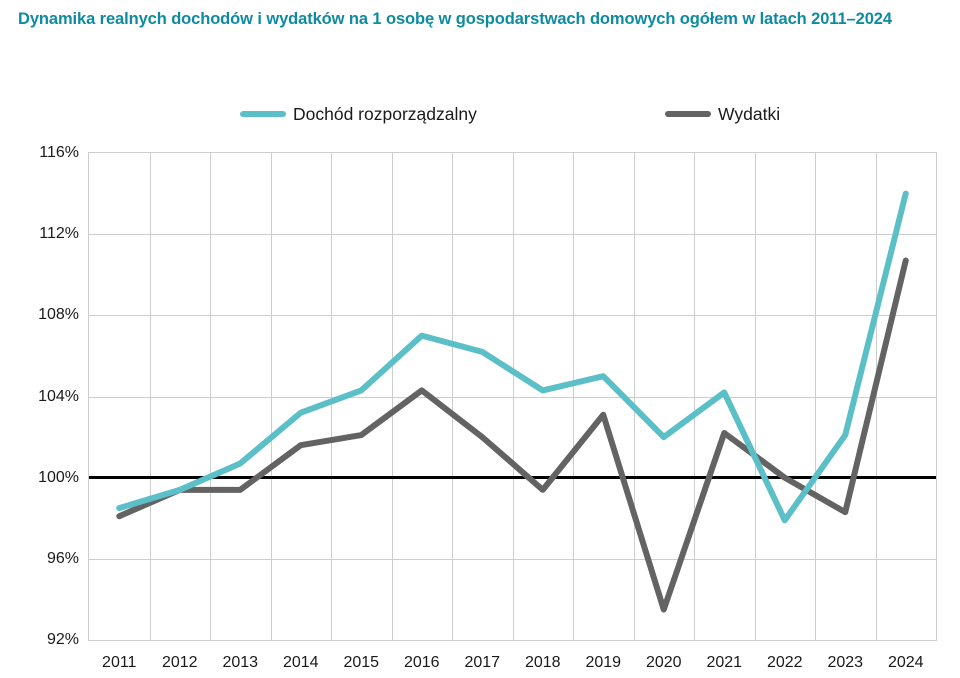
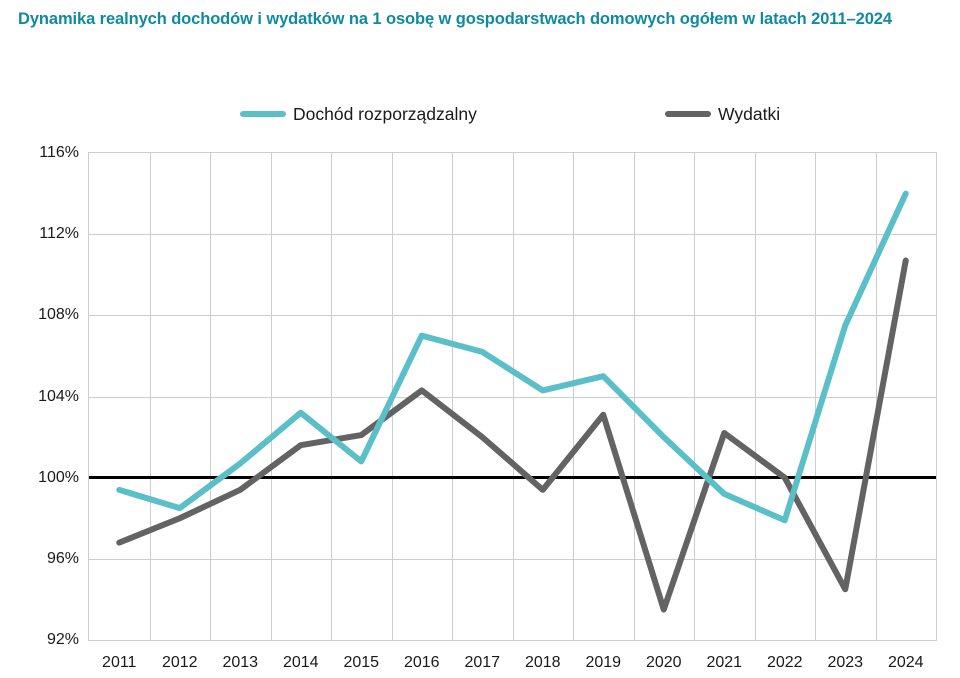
Dochód rozporządzalny/2011: 98.5% -> 99.4%
Wydatki/2011: 98.1% -> 96.8%
Dochód rozporządzalny/2012: 99.4% -> 98.5%
Wydatki/2012: 99.4% -> 98.0%
Dochód rozporządzalny/2015: 104.3% -> 100.8%
Dochód rozporządzalny/2021: 104.2% -> 99.2%
Dochód rozporządzalny/2023: 102.1% -> 107.5%
Wydatki/2023: 98.3% -> 94.5%
